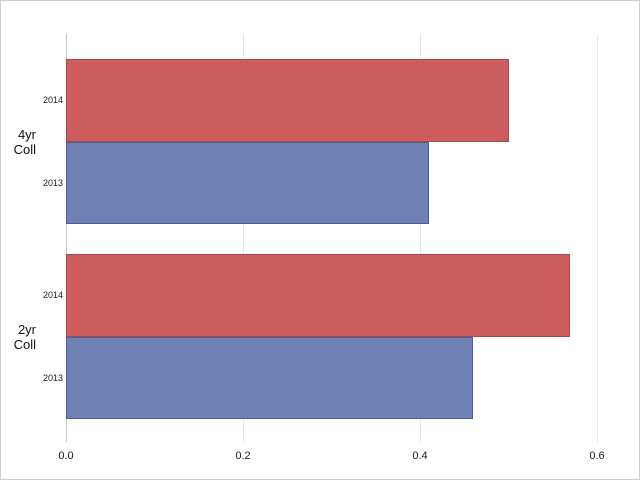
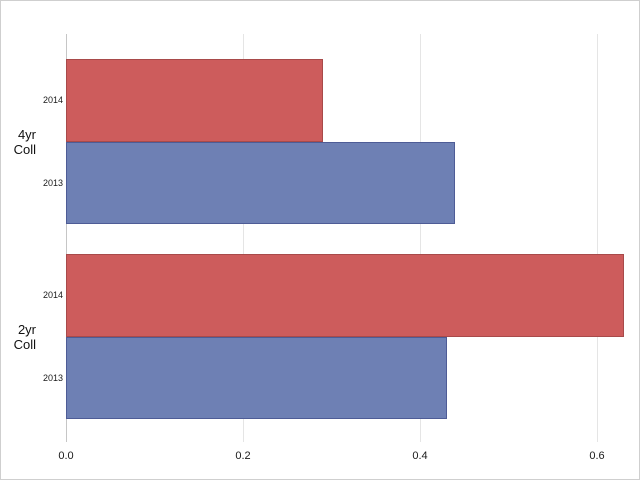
2014/4yr Coll: 0.50 -> 0.29
2013/4yr Coll: 0.41 -> 0.44
2014/2yr Coll: 0.57 -> 0.63
2013/2yr Coll: 0.46 -> 0.43
